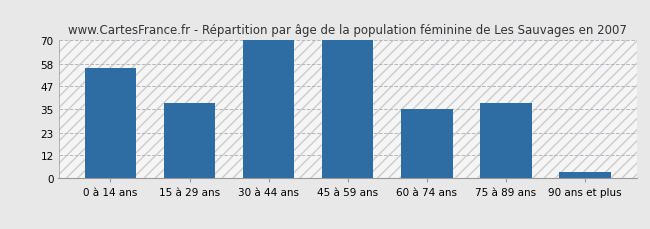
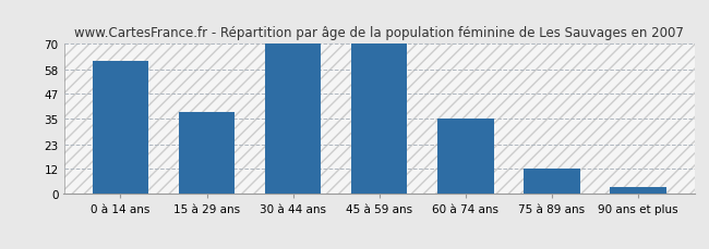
0 à 14 ans: 56 -> 62
75 à 89 ans: 38 -> 12
